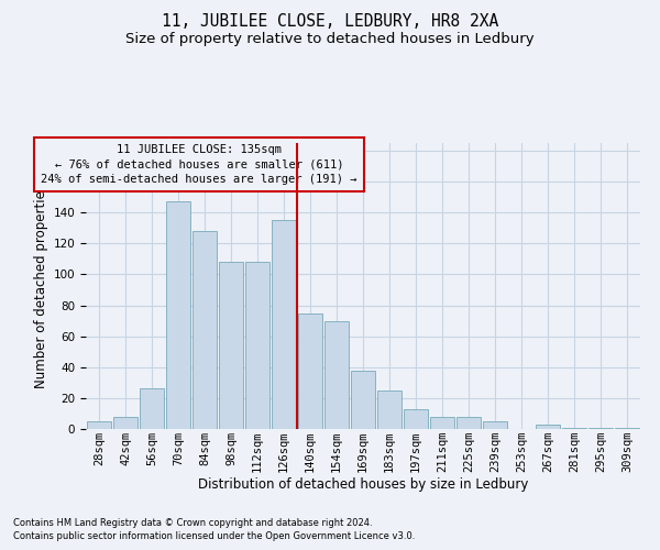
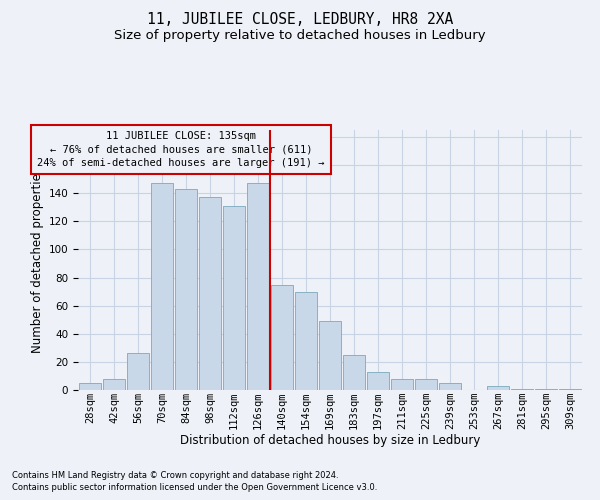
84sqm: 128 -> 143
98sqm: 108 -> 137
112sqm: 108 -> 131
126sqm: 135 -> 147
169sqm: 38 -> 49
